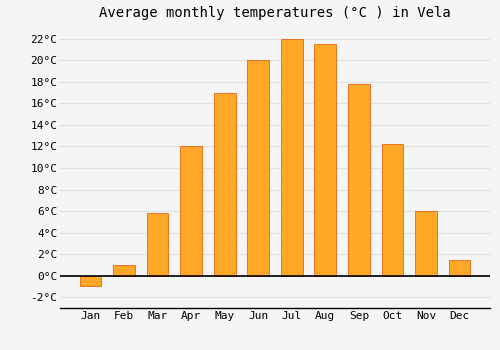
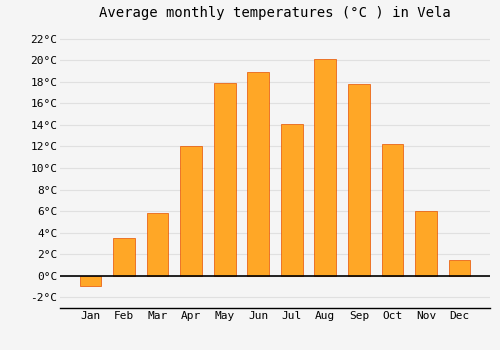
Feb: 1.0°C -> 3.5°C
May: 17.0°C -> 17.9°C
Jun: 20.0°C -> 18.9°C
Jul: 22.0°C -> 14.1°C
Aug: 21.5°C -> 20.1°C
